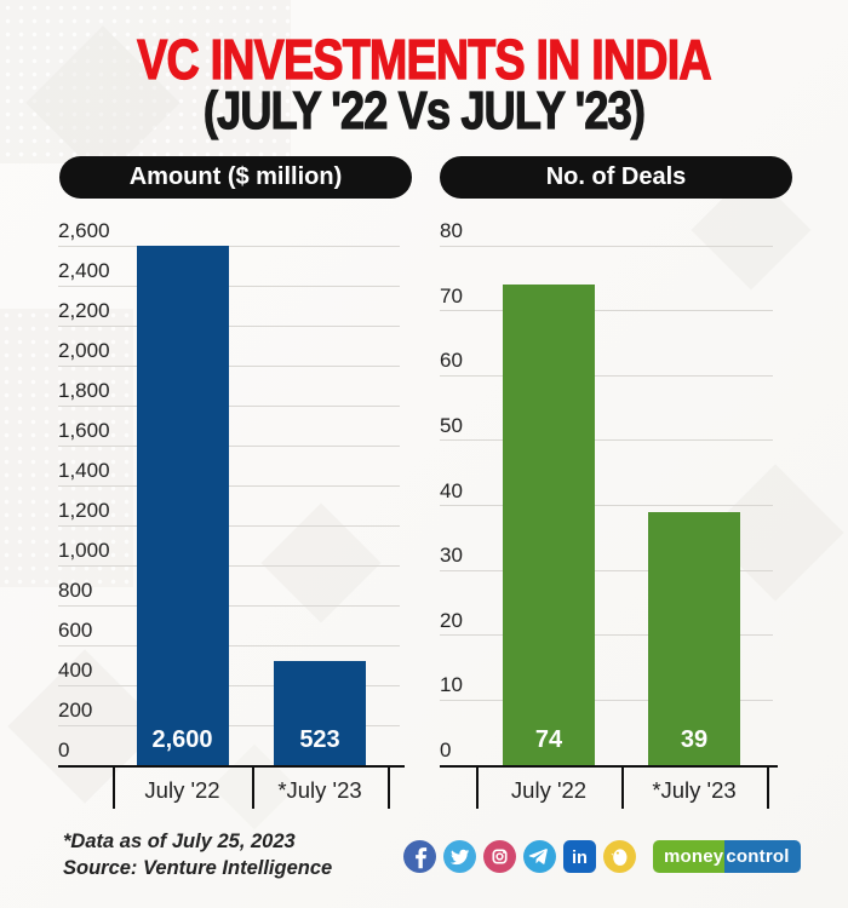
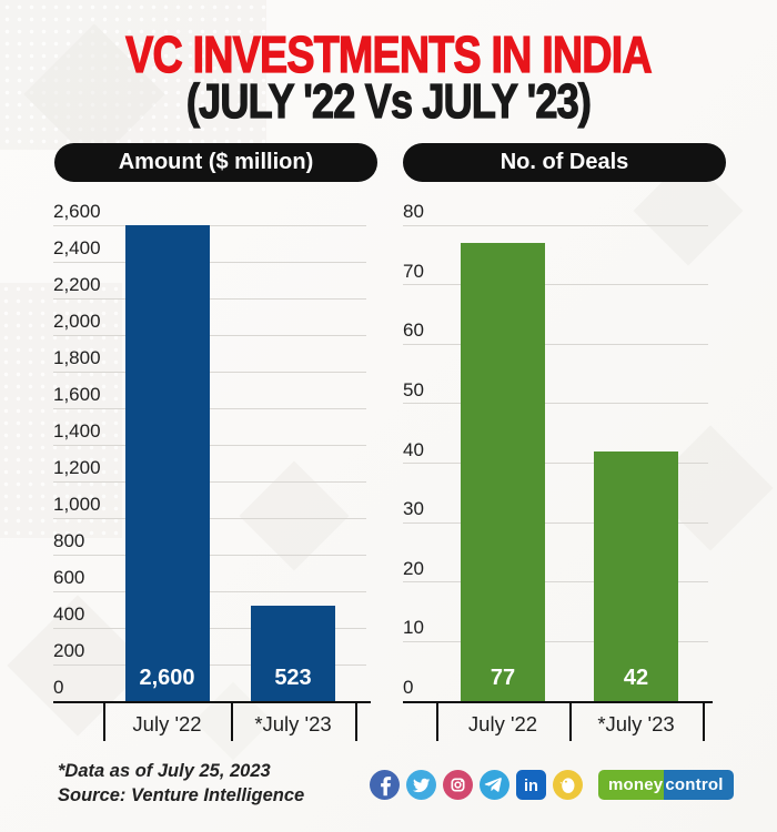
No. of Deals/July '22: 74 -> 77
No. of Deals/*July '23: 39 -> 42
